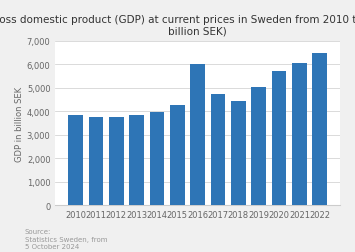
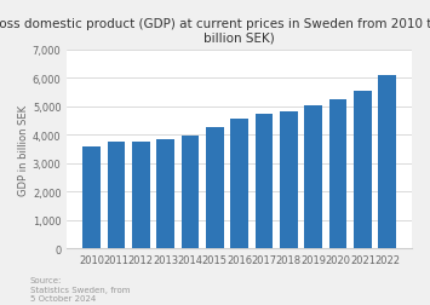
2010: 3,850 -> 3,570
2016: 6,000 -> 4,540
2018: 4,450 -> 4,810
2020: 5,700 -> 5,230
2021: 6,050 -> 5,540
2022: 6,450 -> 6,080
